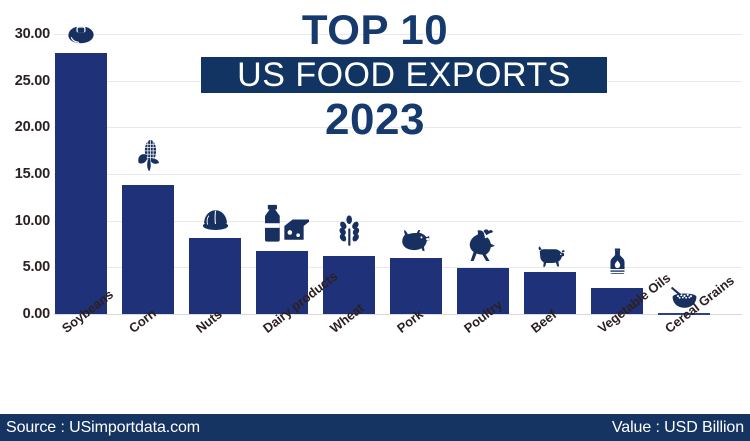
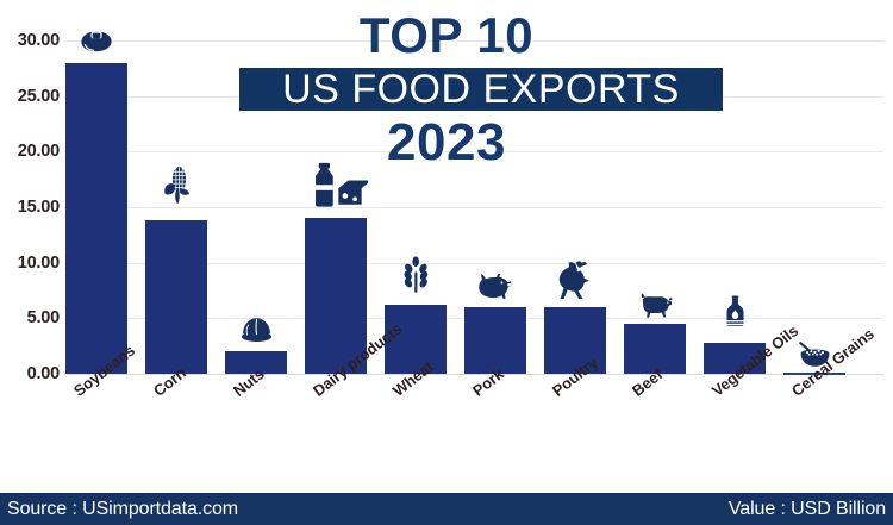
Nuts: 8 -> 2
Dairy products: 7 -> 14
Poultry: 5 -> 6
